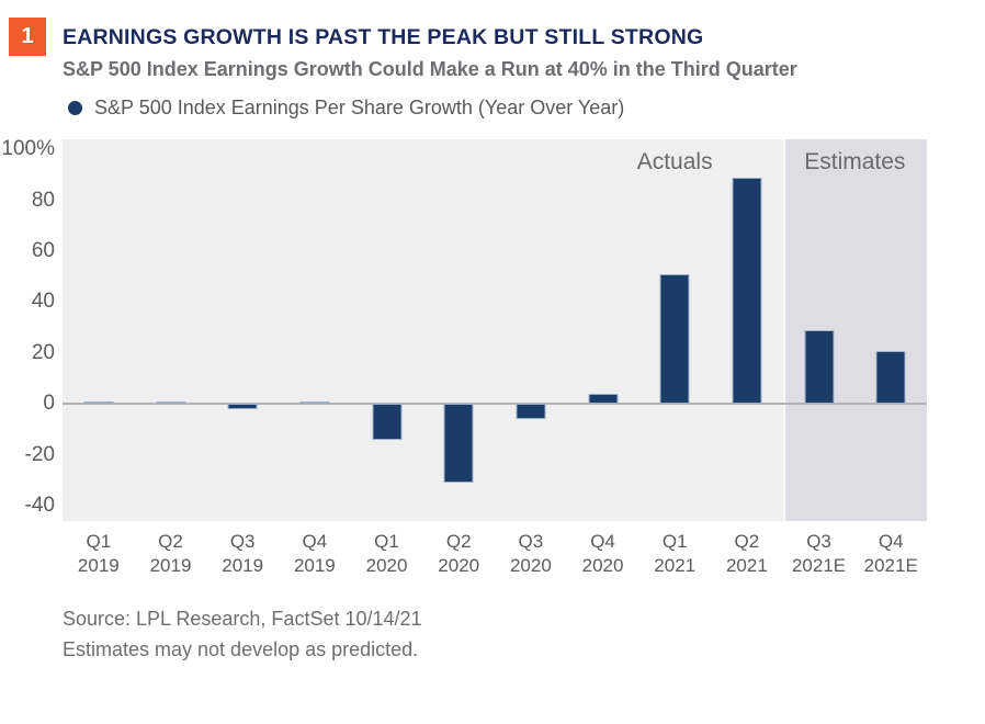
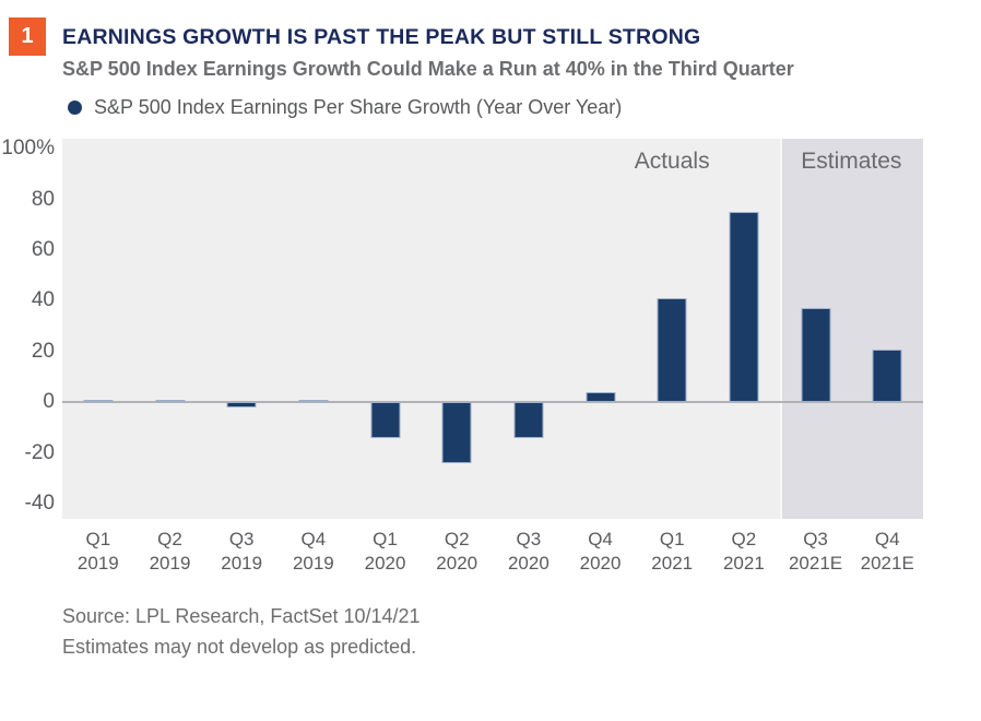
Q2 2020: -31% -> -24%
Q3 2020: -6% -> -14%
Q1 2021: 51% -> 41%
Q2 2021: 89% -> 75%
Q3 2021E: 29% -> 37%
